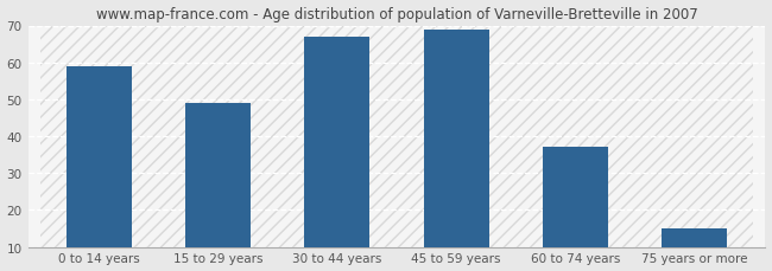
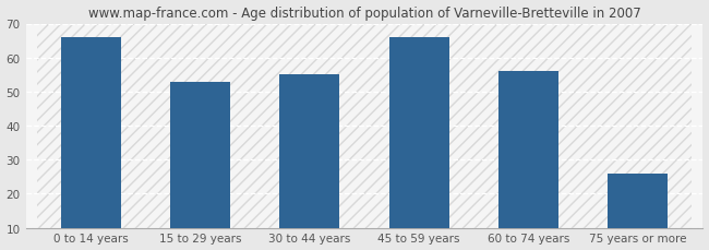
0 to 14 years: 59 -> 66
15 to 29 years: 49 -> 53
30 to 44 years: 67 -> 55
45 to 59 years: 69 -> 66
60 to 74 years: 37 -> 56
75 years or more: 15 -> 26
